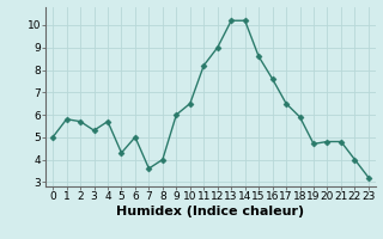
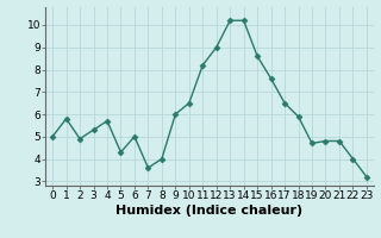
2: 5.7 -> 4.9
